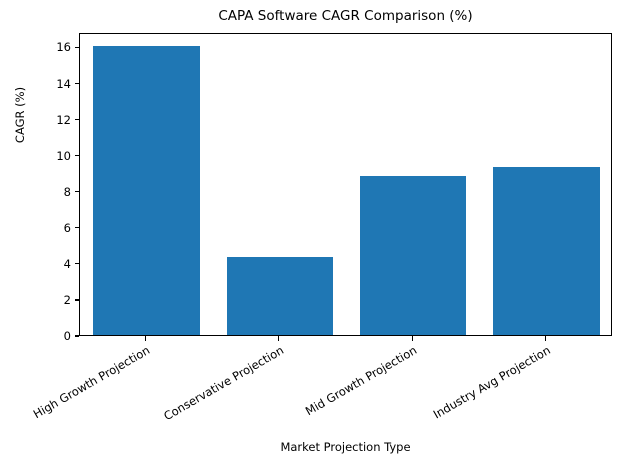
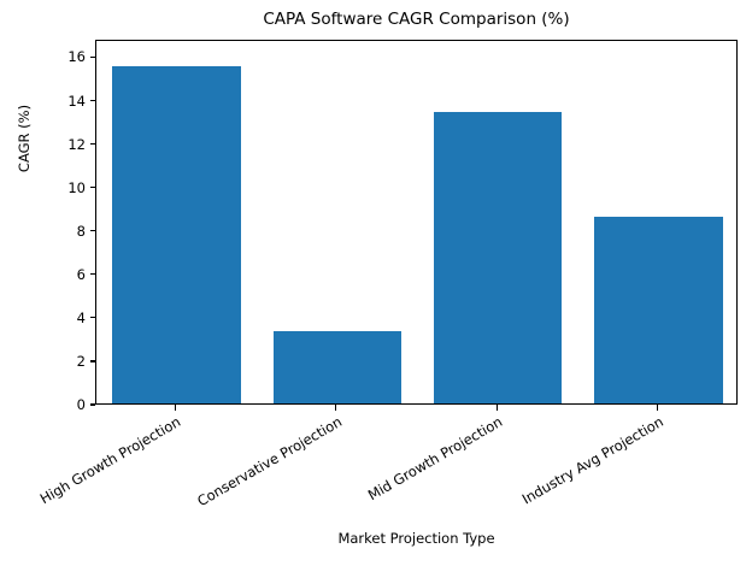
High Growth Projection: 16.0 -> 15.5
Conservative Projection: 4.3 -> 3.3
Mid Growth Projection: 8.8 -> 13.4
Industry Avg Projection: 9.3 -> 8.6
